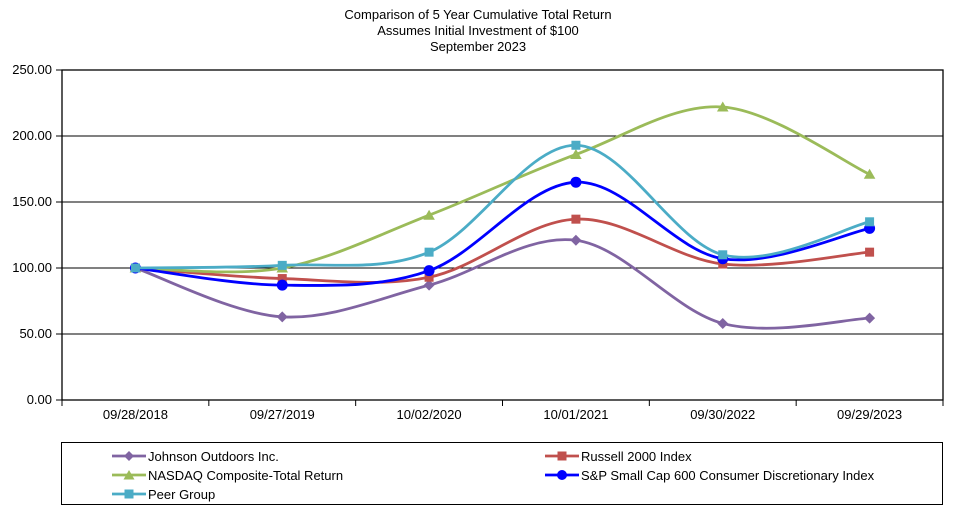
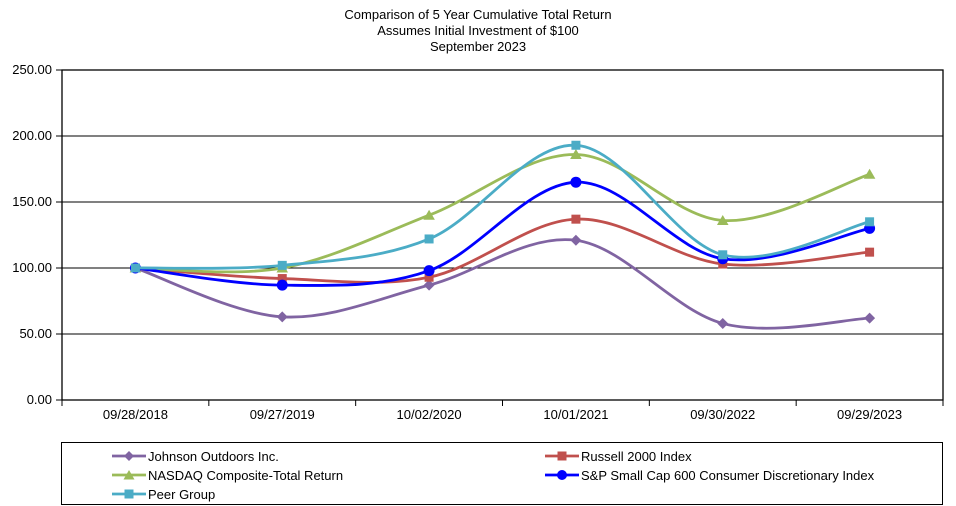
Peer Group/10/02/2020: 112 -> 122
NASDAQ Composite-Total Return/09/30/2022: 222 -> 136
